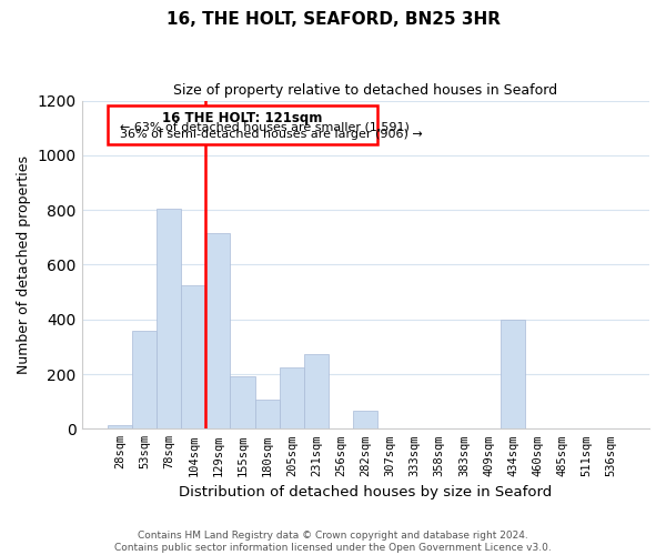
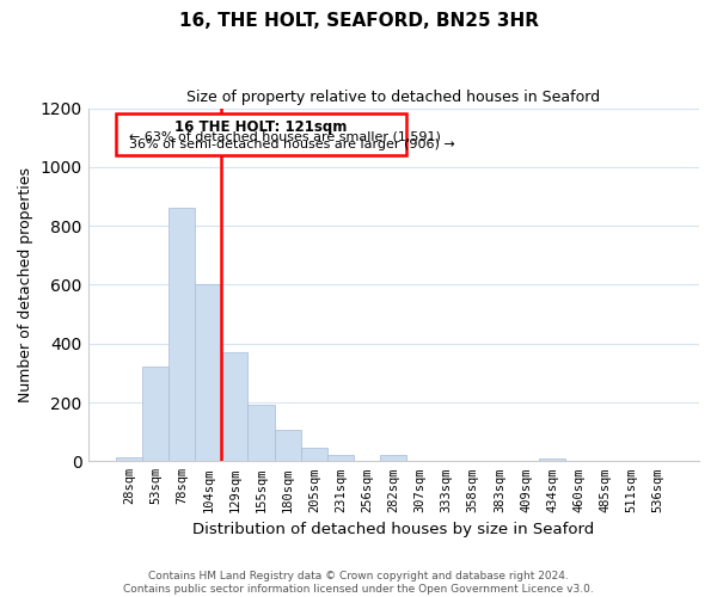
53sqm: 360 -> 320
78sqm: 805 -> 860
104sqm: 525 -> 600
129sqm: 715 -> 370
205sqm: 225 -> 45
231sqm: 275 -> 20
282sqm: 65 -> 20
434sqm: 400 -> 10
